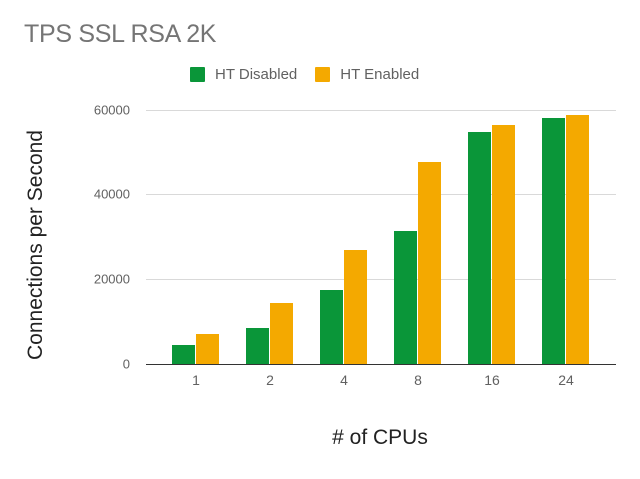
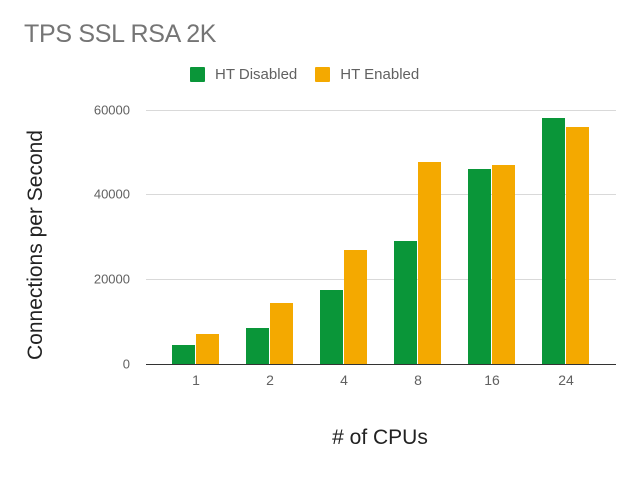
HT Disabled/8: 31000 -> 29000
HT Disabled/16: 55000 -> 46000
HT Enabled/16: 56000 -> 47000
HT Enabled/24: 59000 -> 56000
